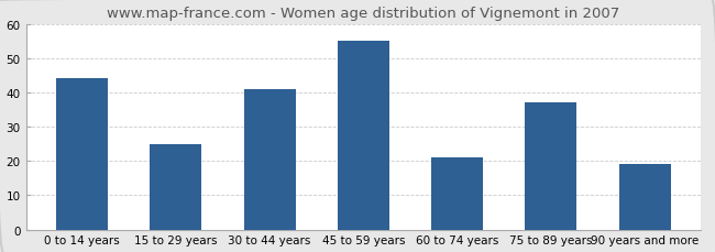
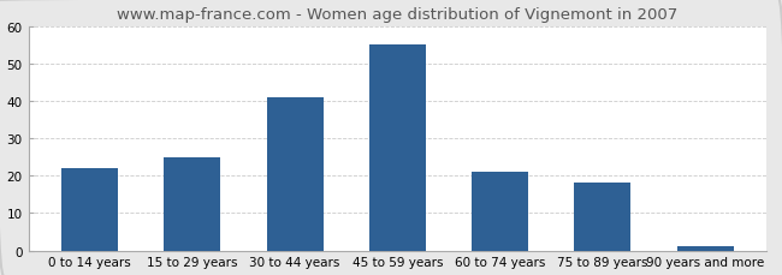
0 to 14 years: 44 -> 22
75 to 89 years: 37 -> 18
90 years and more: 19 -> 1
